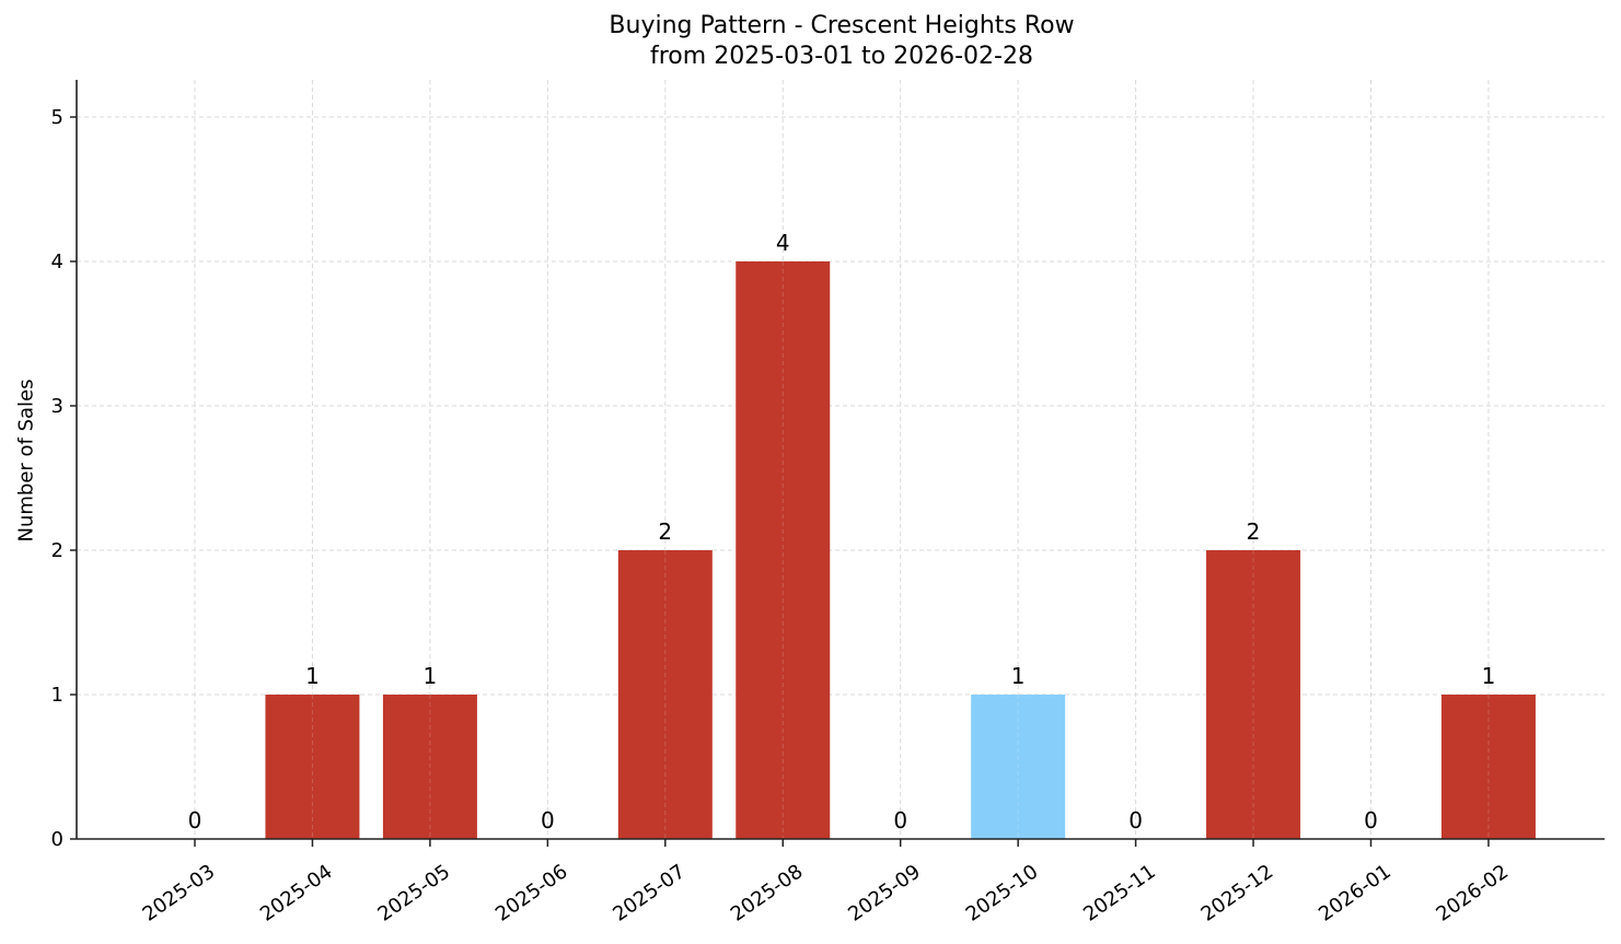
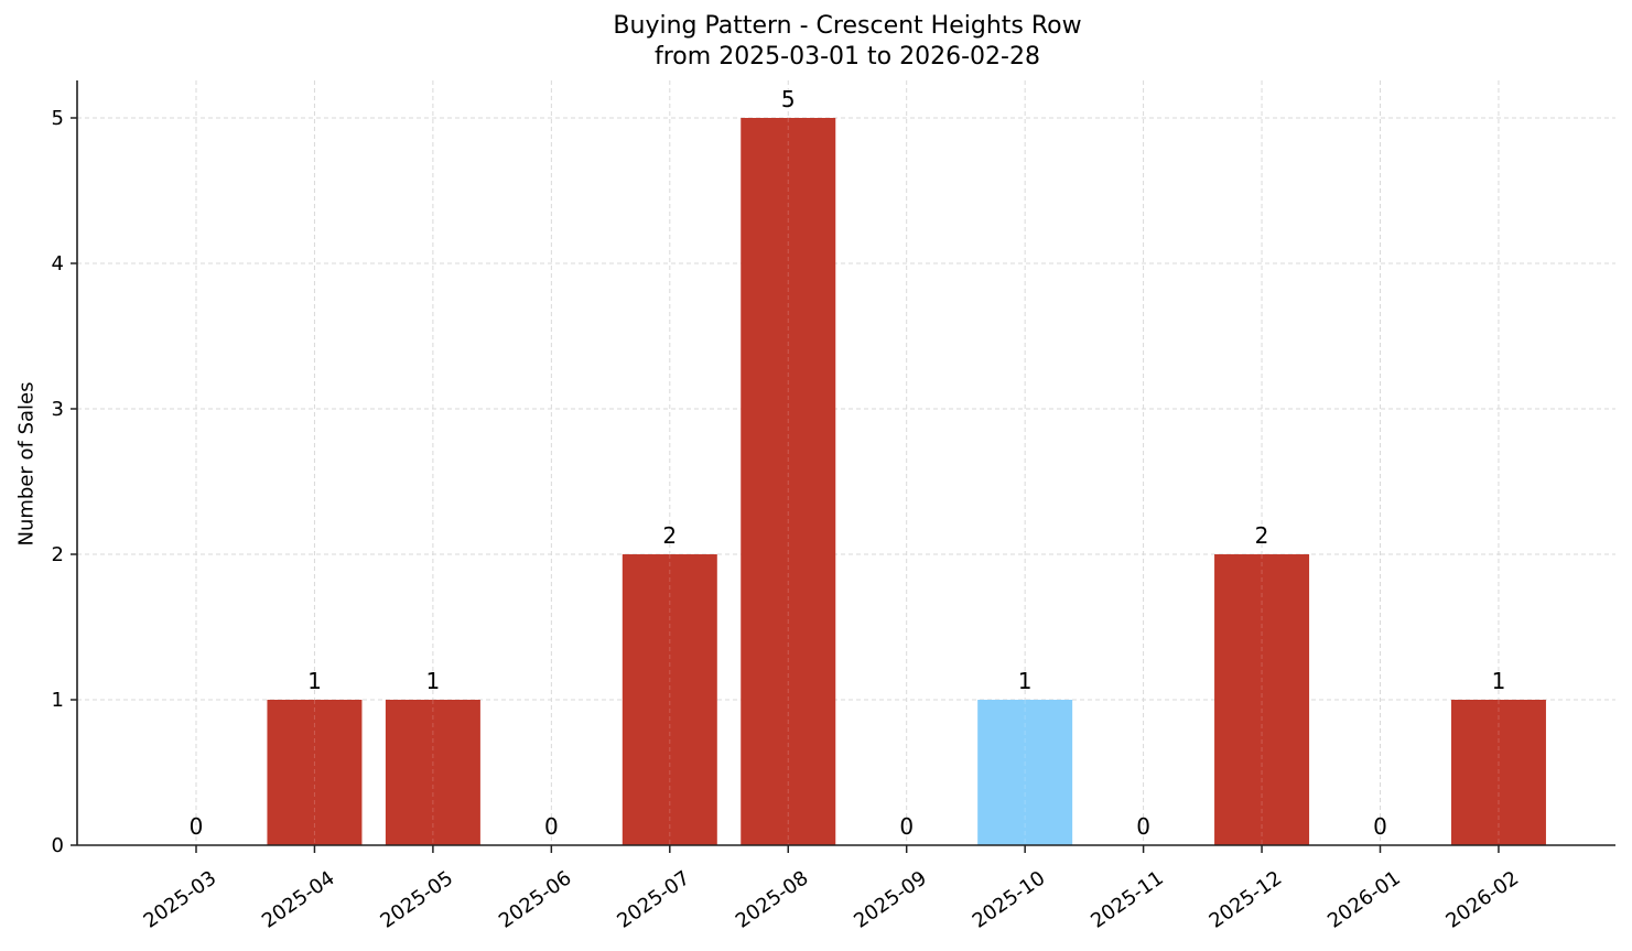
2025-08: 4 -> 5
